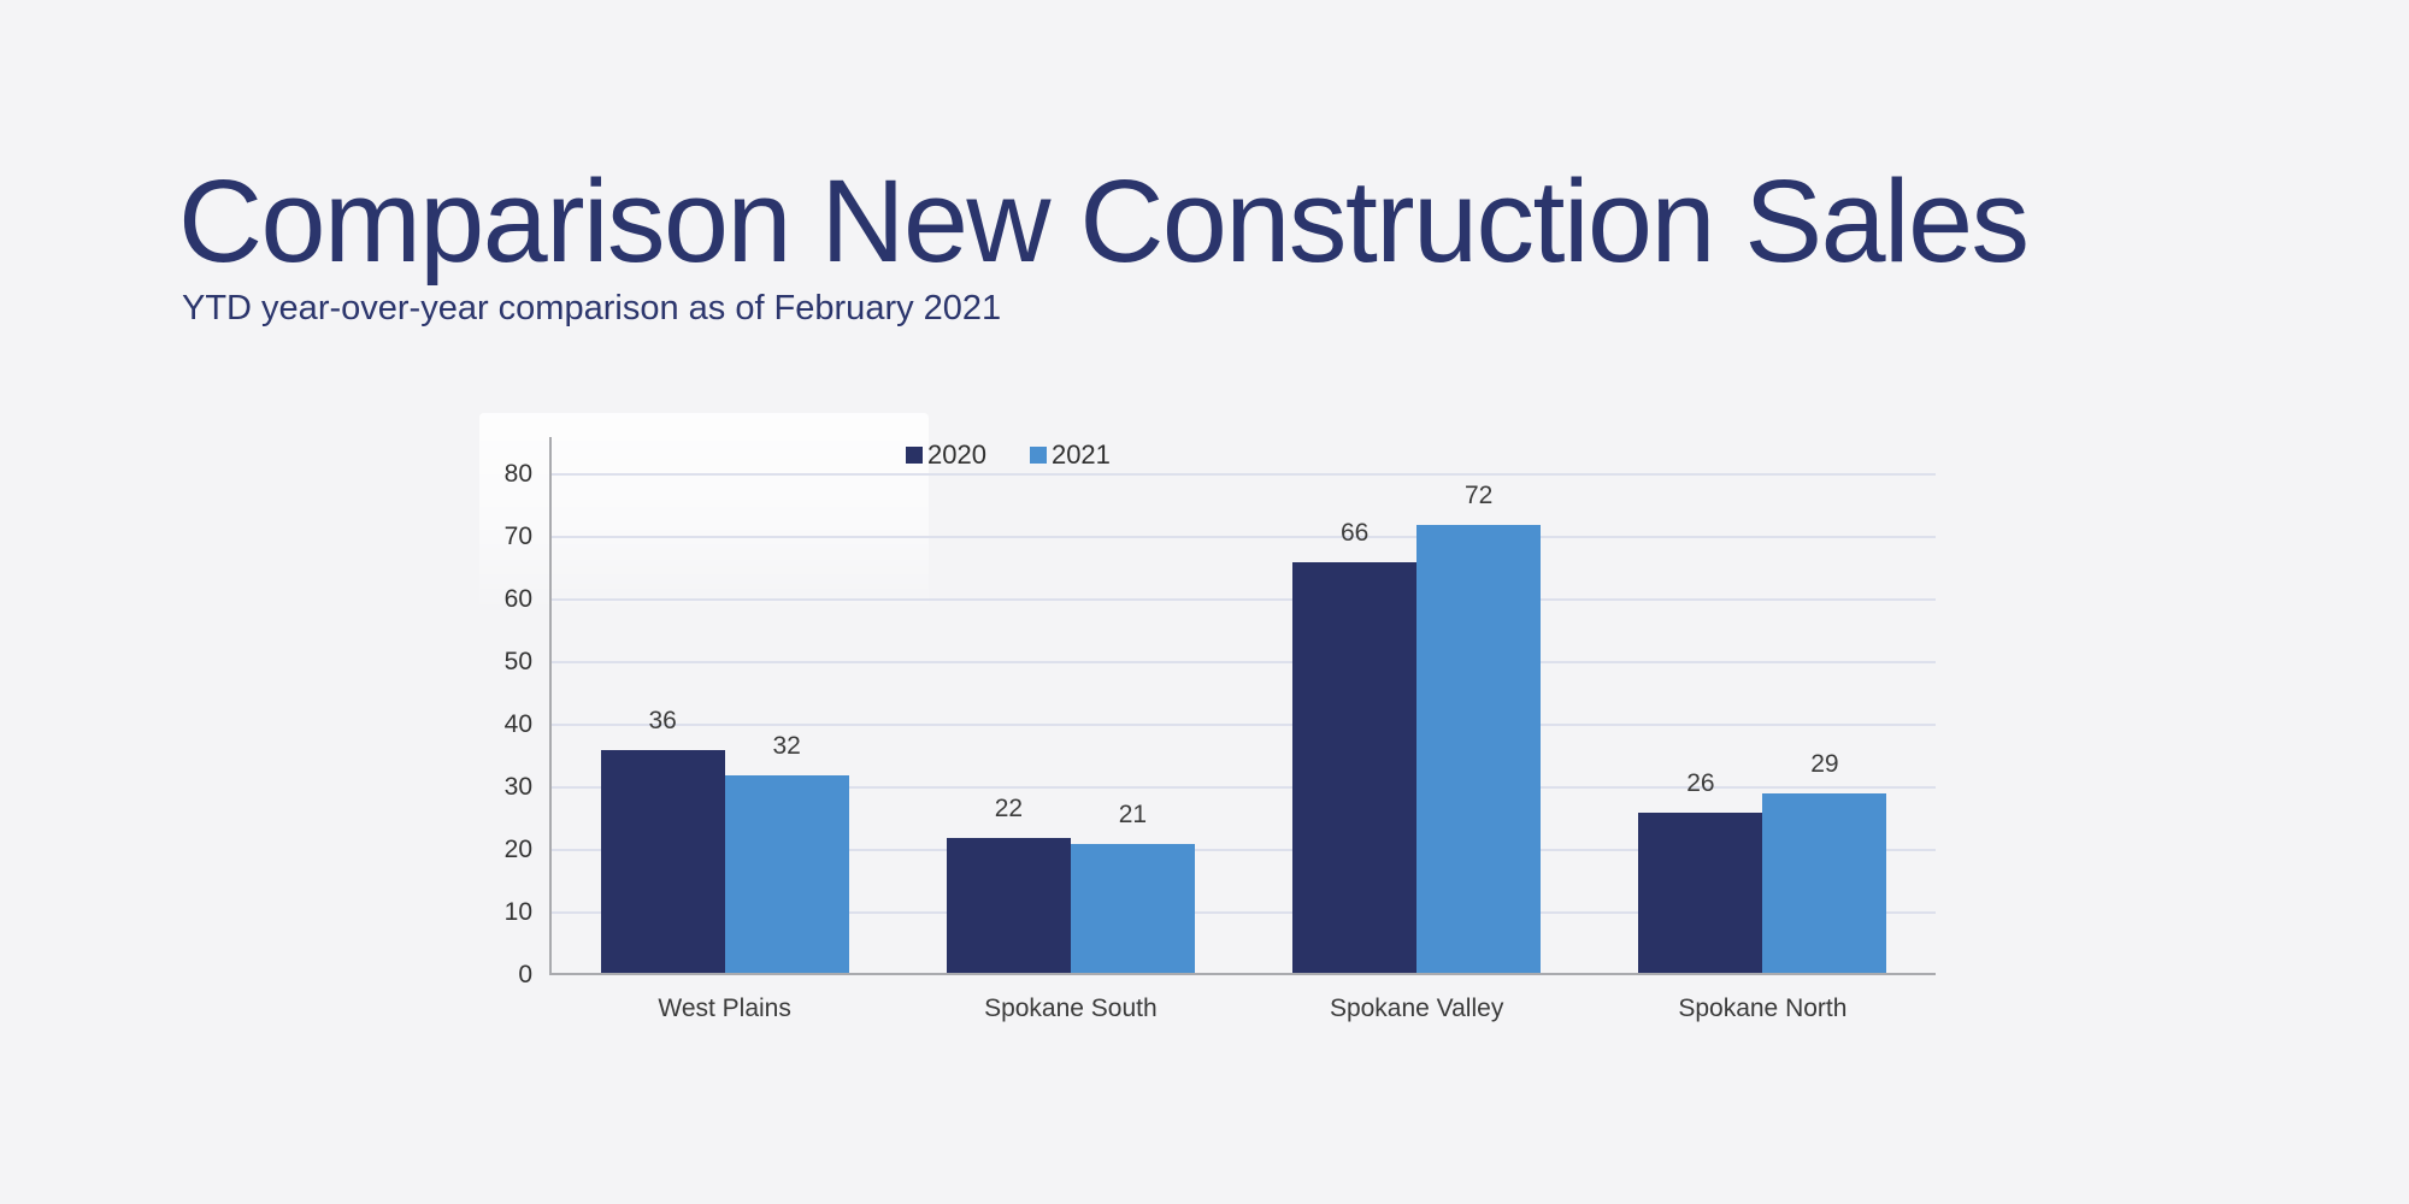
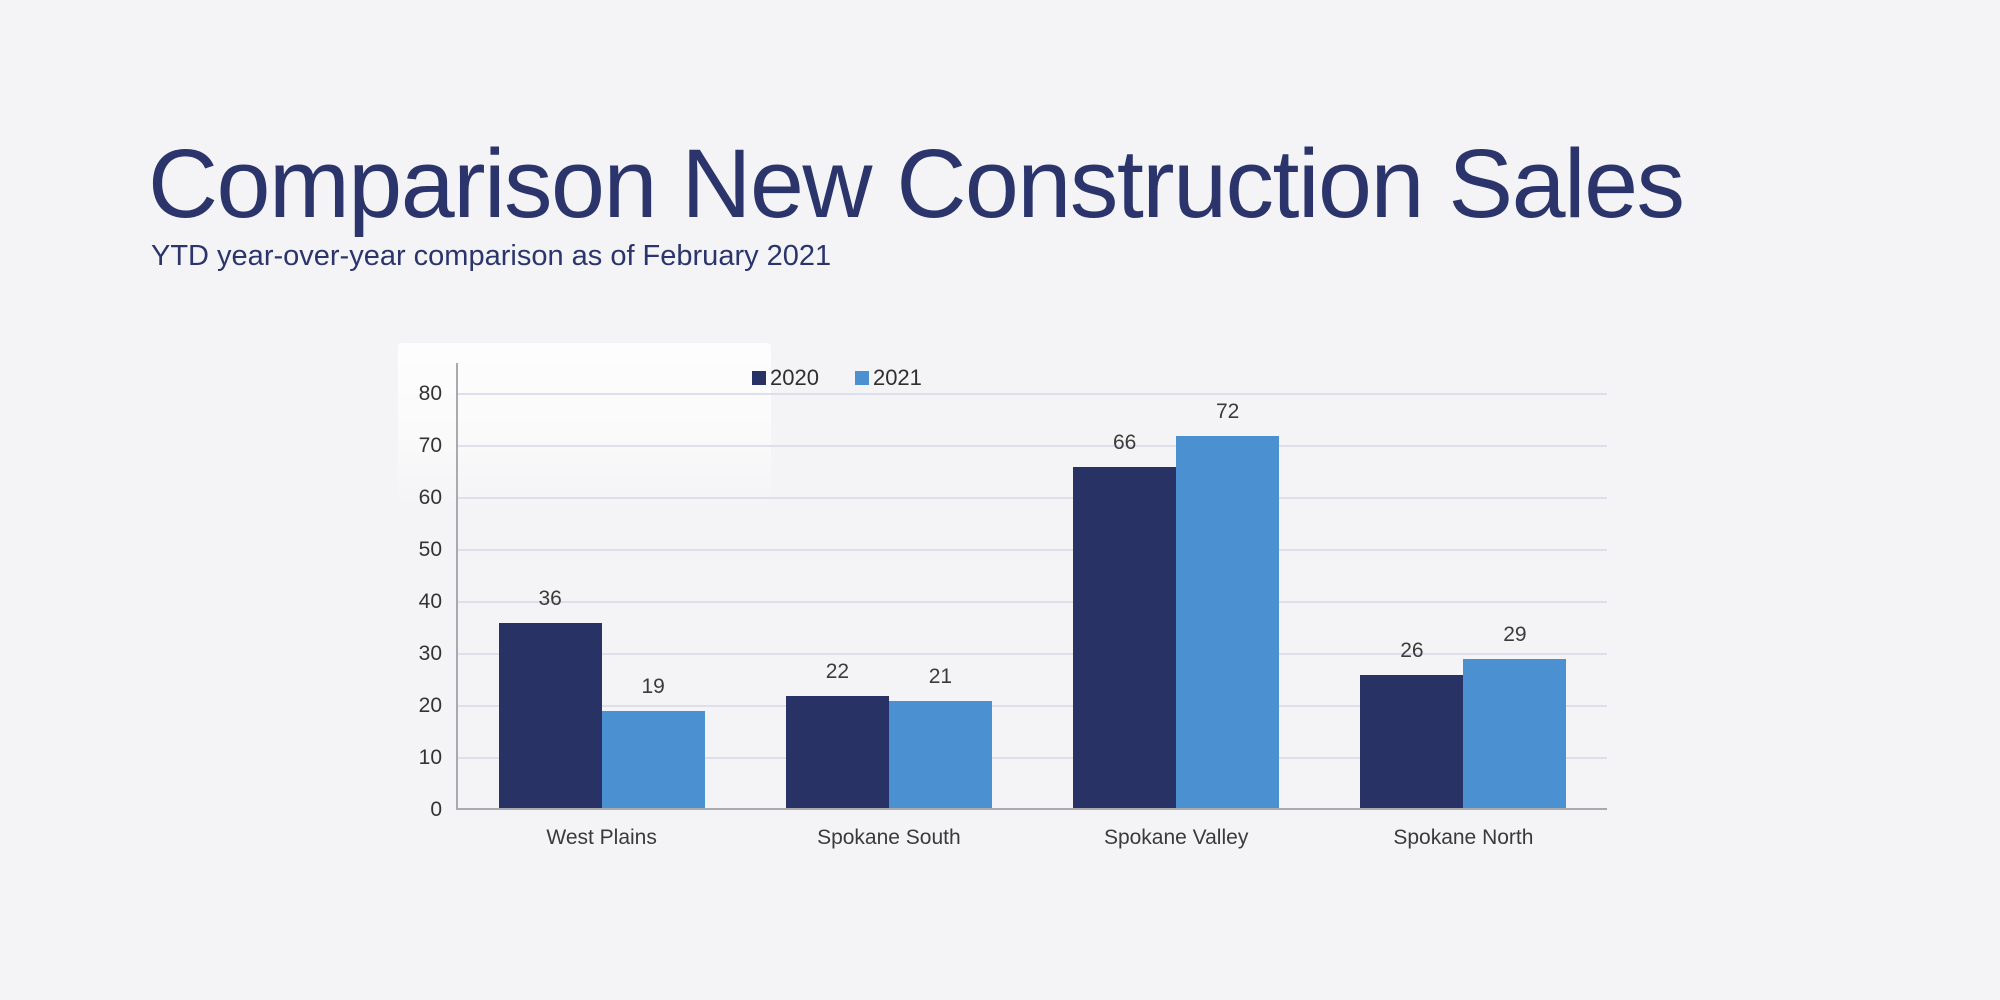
2021/West Plains: 32 -> 19
